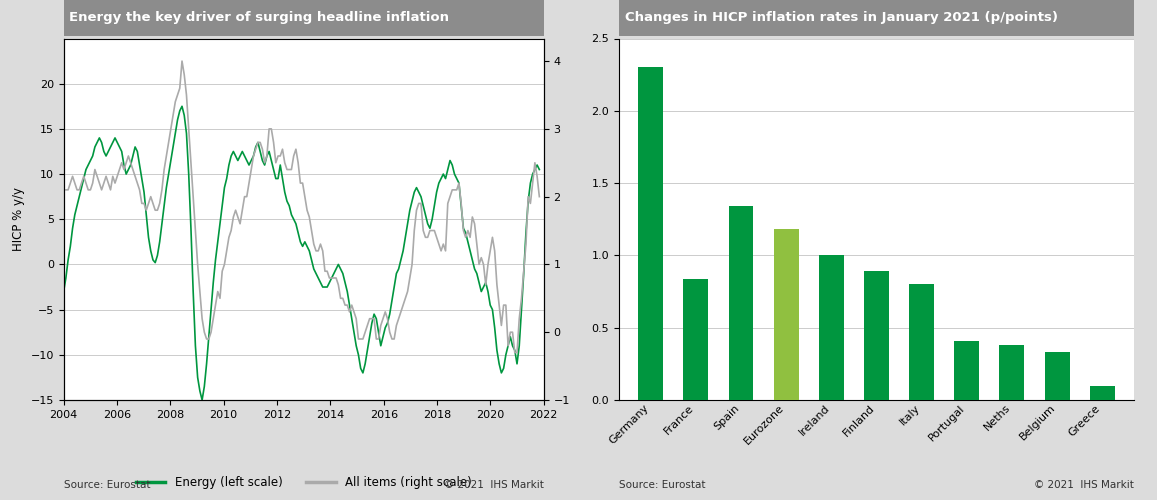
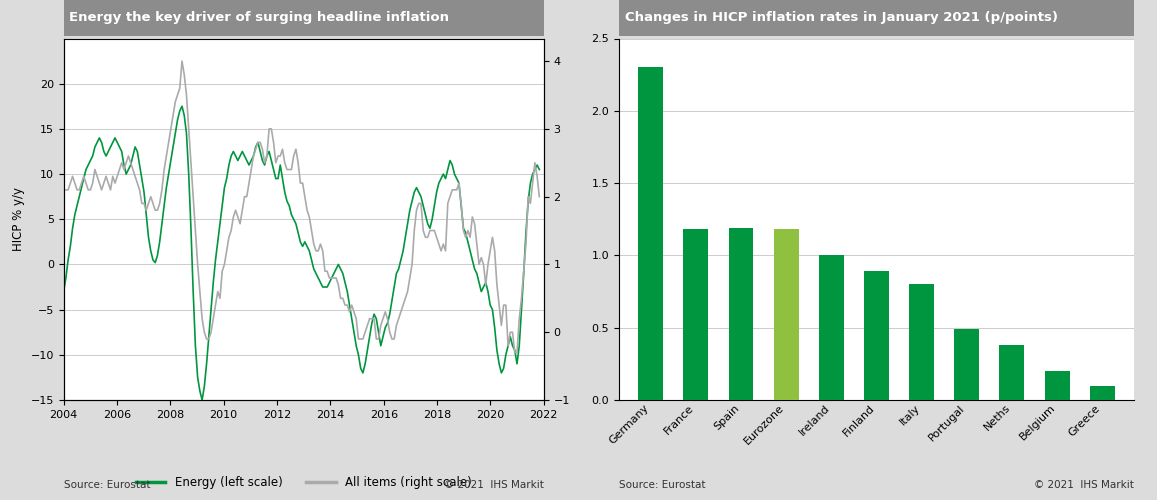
France: 0.84 -> 1.18
Spain: 1.34 -> 1.19
Portugal: 0.41 -> 0.49
Belgium: 0.33 -> 0.20
